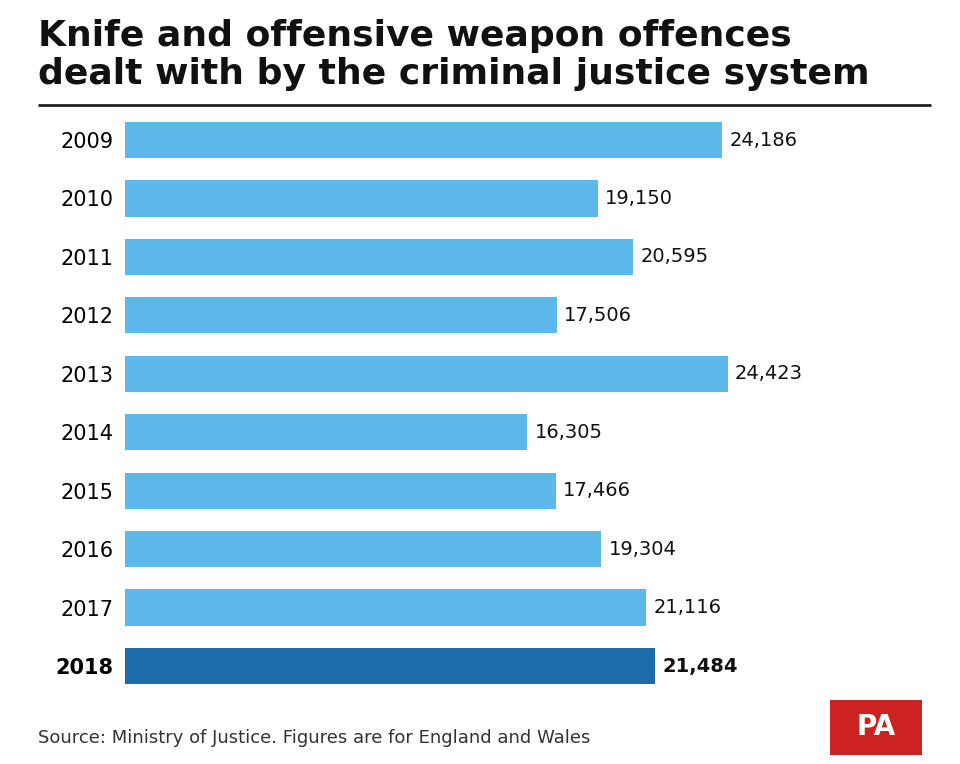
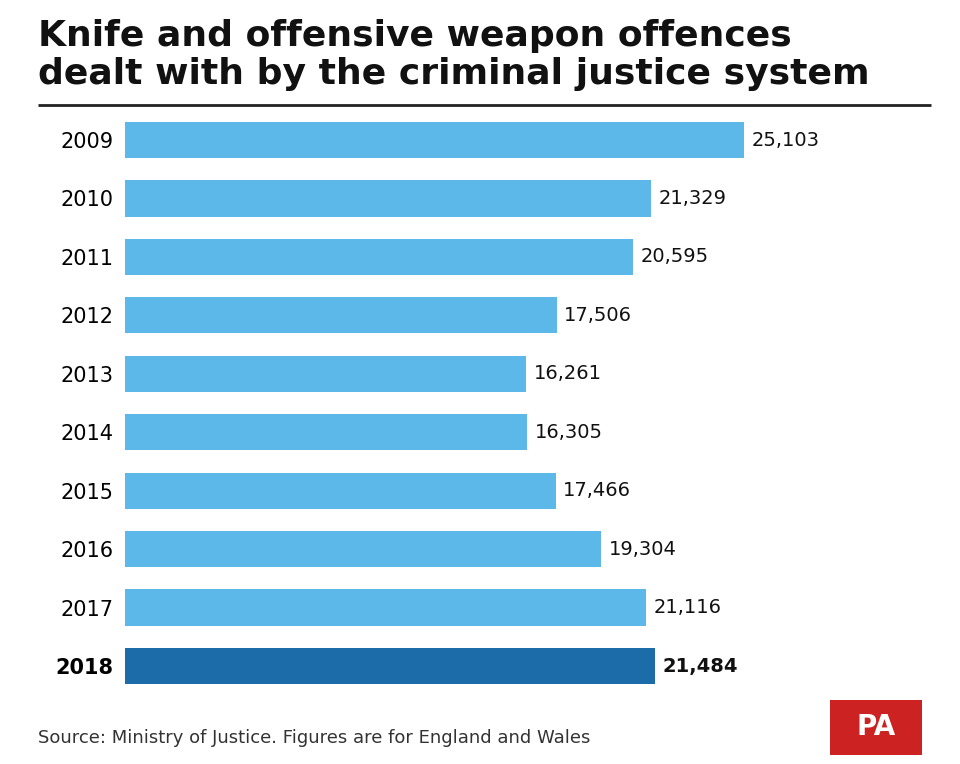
2009: 24,186 -> 25,103
2010: 19,150 -> 21,329
2013: 24,423 -> 16,261
